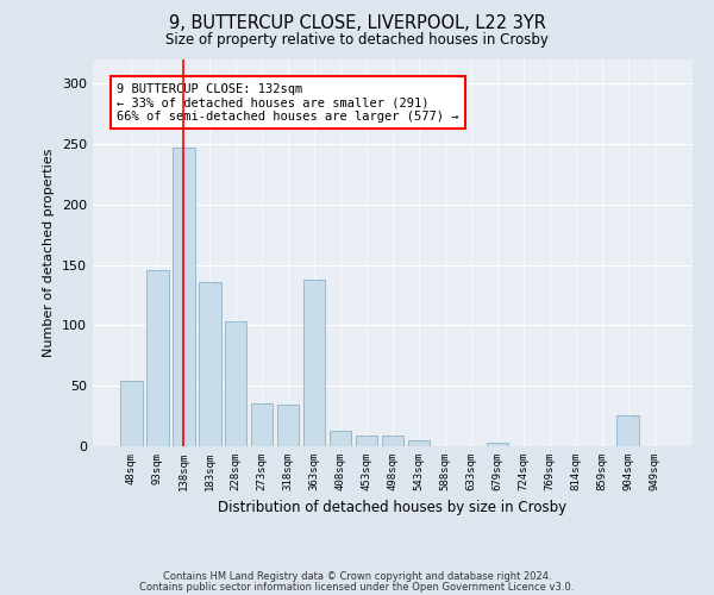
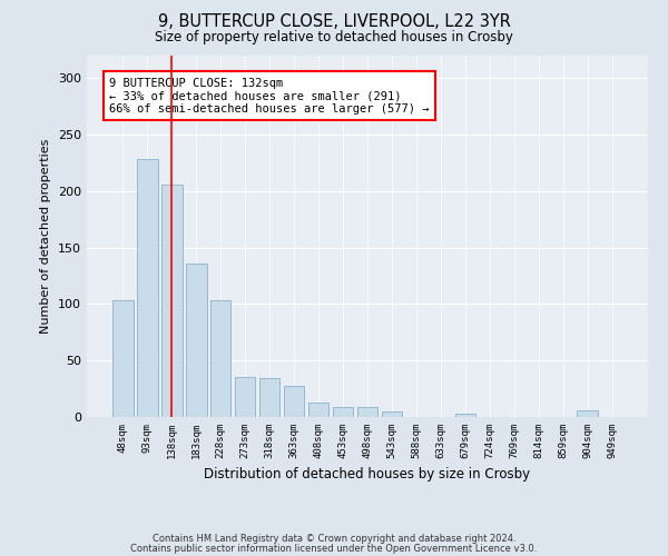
48sqm: 54 -> 103
93sqm: 146 -> 228
138sqm: 247 -> 206
363sqm: 138 -> 28
904sqm: 26 -> 6
